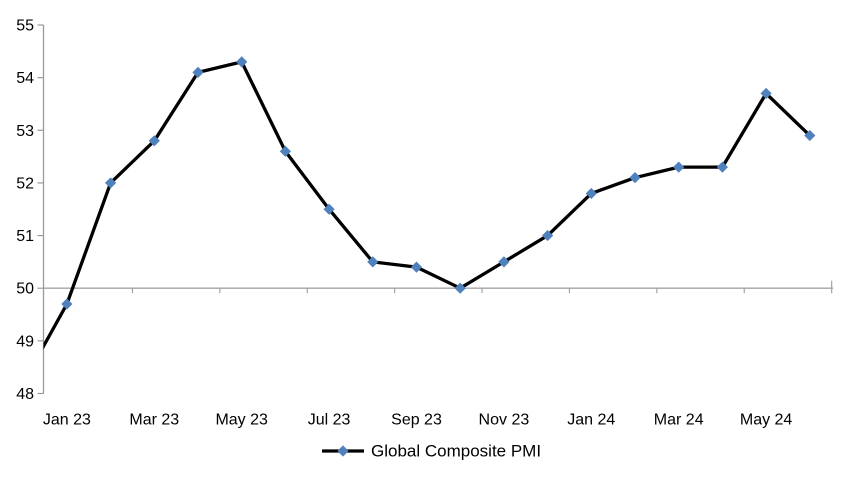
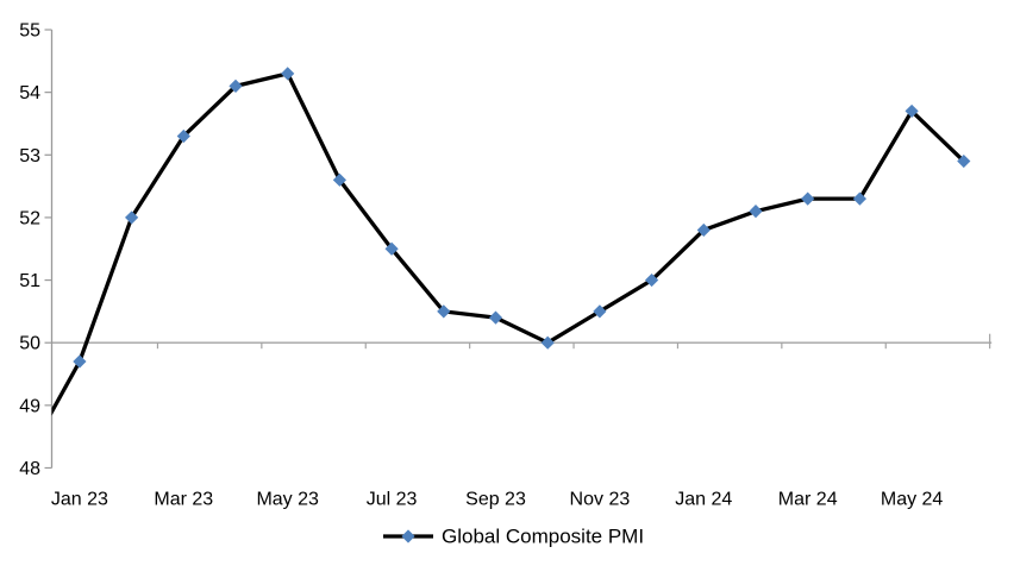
Mar 23: 52.8 -> 53.3
